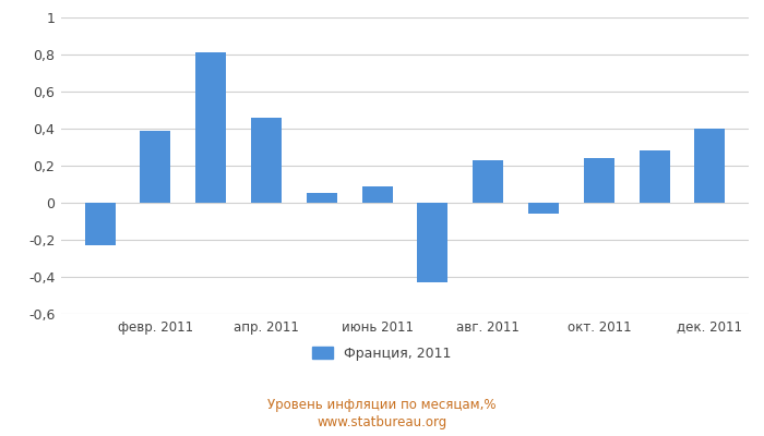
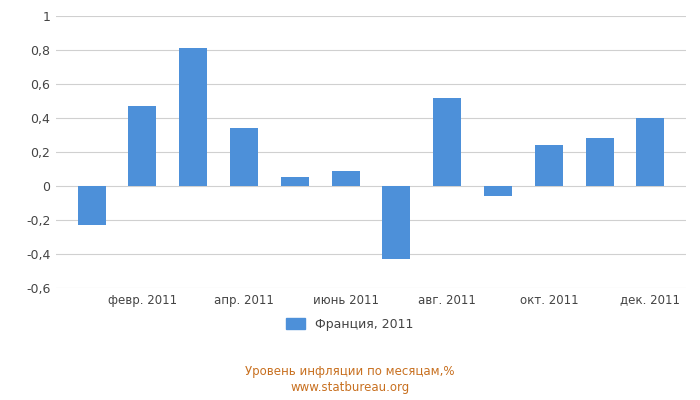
февр. 2011: 0,39 -> 0,47
апр. 2011: 0,46 -> 0,34
авг. 2011: 0,23 -> 0,52
